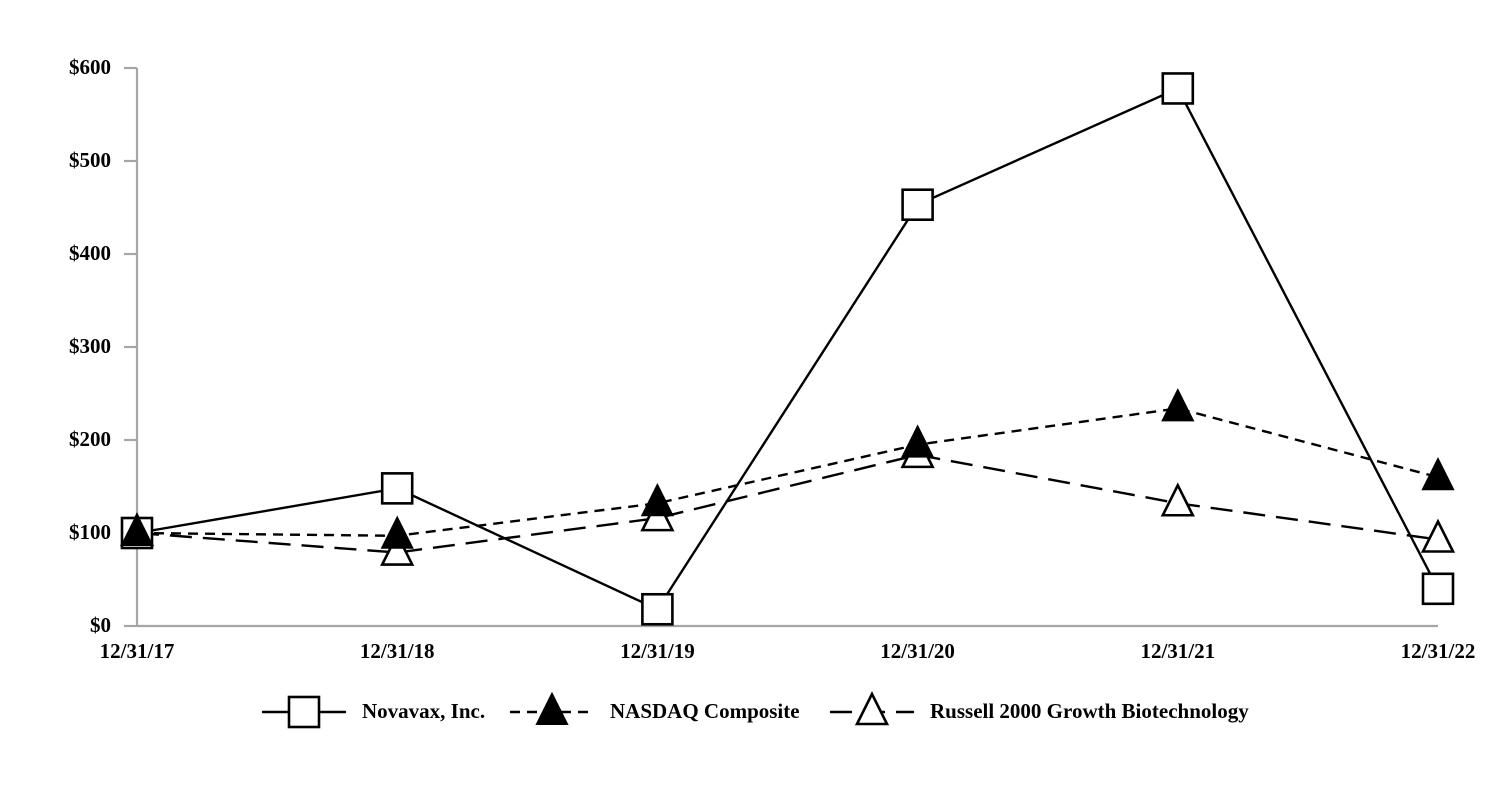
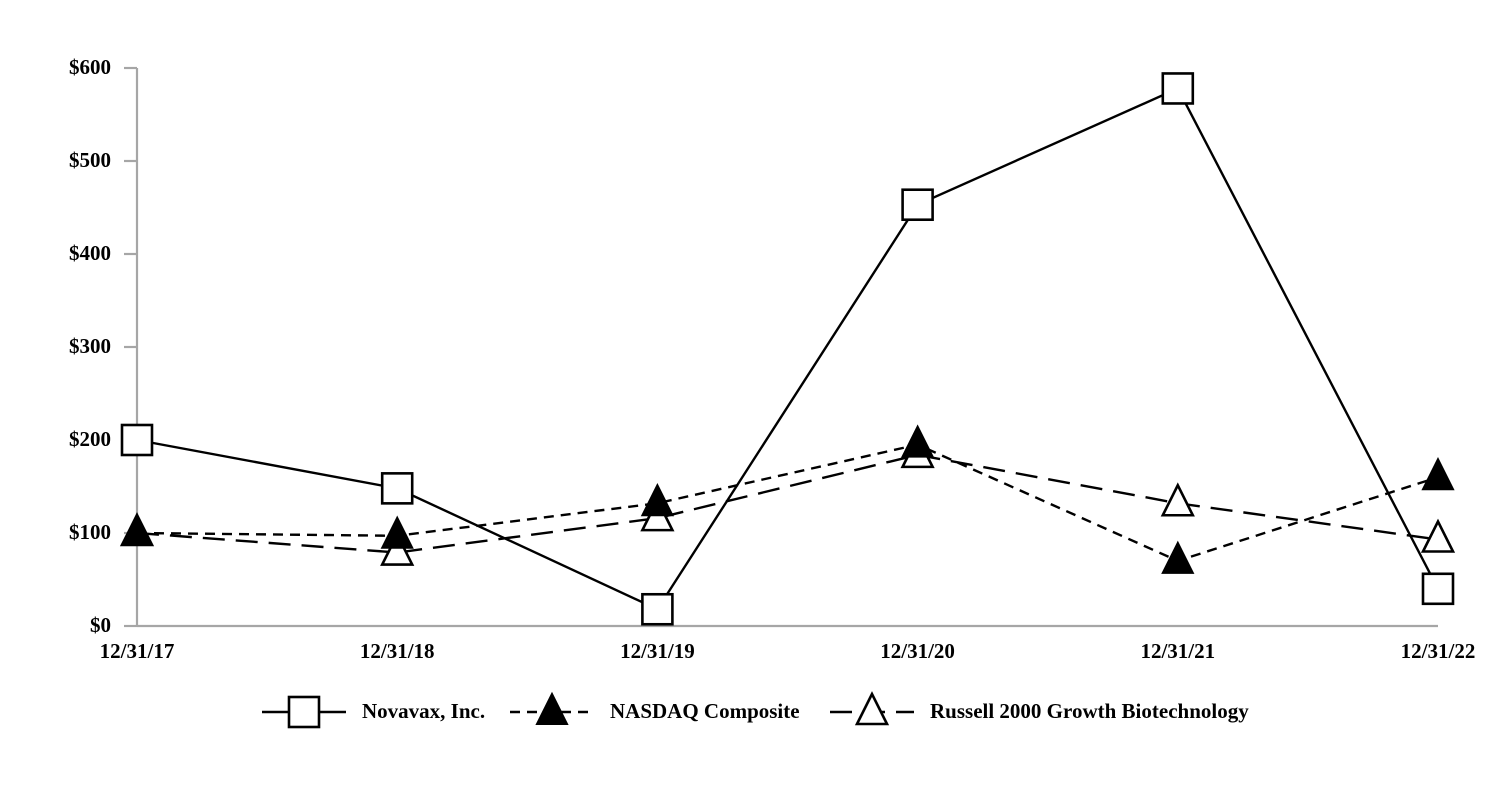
Novavax, Inc./12/31/17: $100 -> $200
NASDAQ Composite/12/31/21: $230 -> $70
